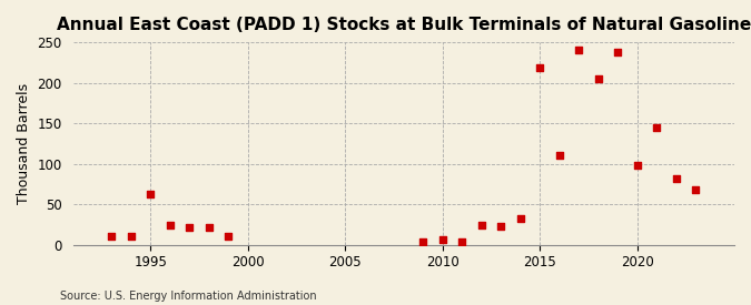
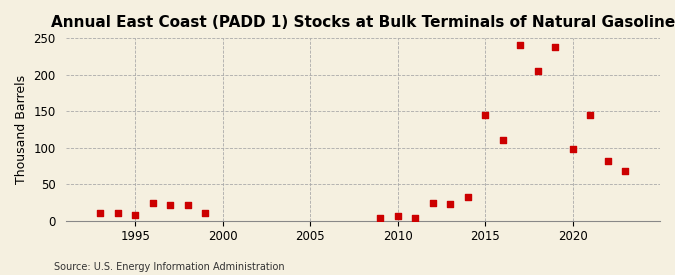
1995: 62 -> 8
2015: 218 -> 145
